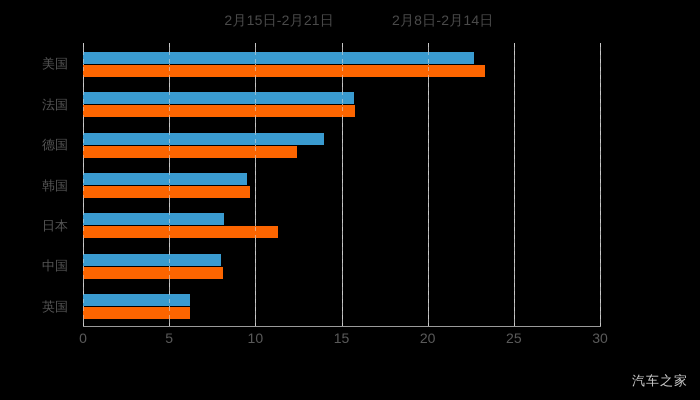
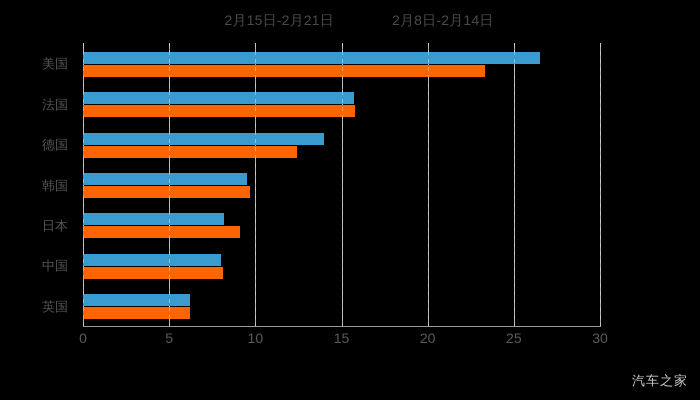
2月15日-2月21日/美国: 22.7 -> 26.5
2月8日-2月14日/日本: 11.3 -> 9.1
